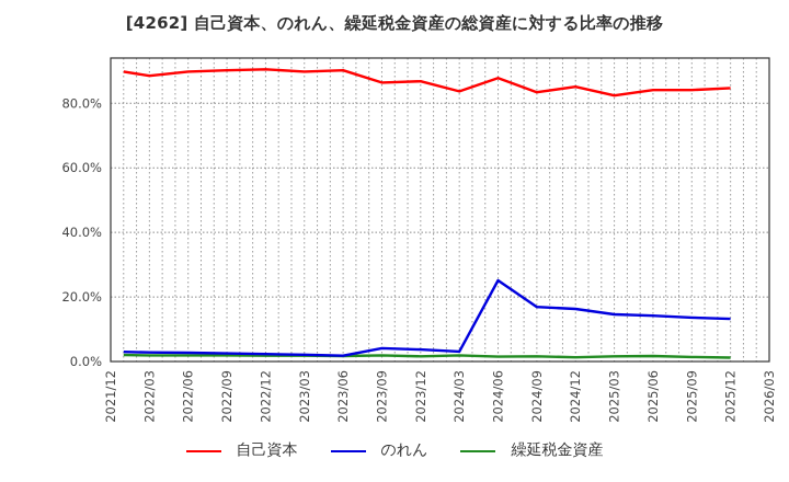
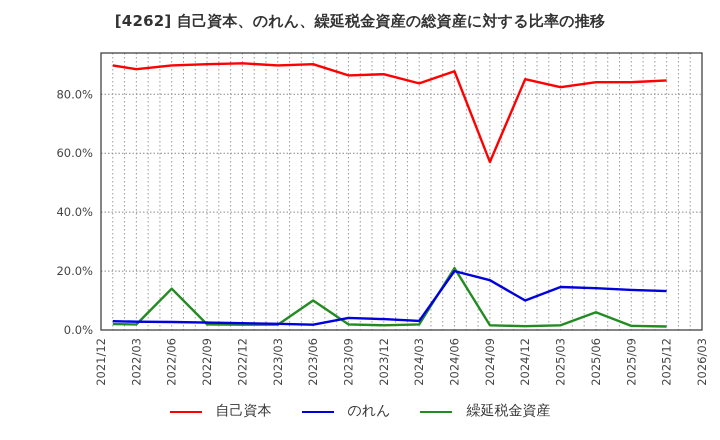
繰延税金資産/2022/06: 2% -> 14%
繰延税金資産/2023/06: 2% -> 10%
のれん/2024/06: 25% -> 20%
繰延税金資産/2024/06: 2% -> 21%
自己資本/2024/09: 83% -> 57%
のれん/2024/12: 16% -> 10%
繰延税金資産/2025/06: 2% -> 6%
